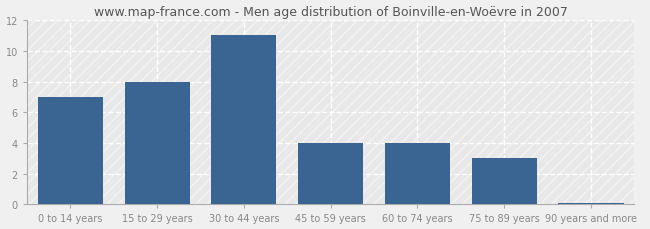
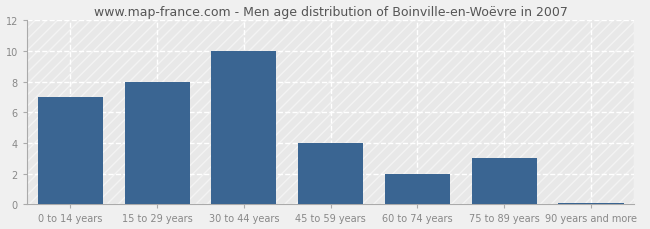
30 to 44 years: 11.0 -> 10.0
60 to 74 years: 4.0 -> 2.0
